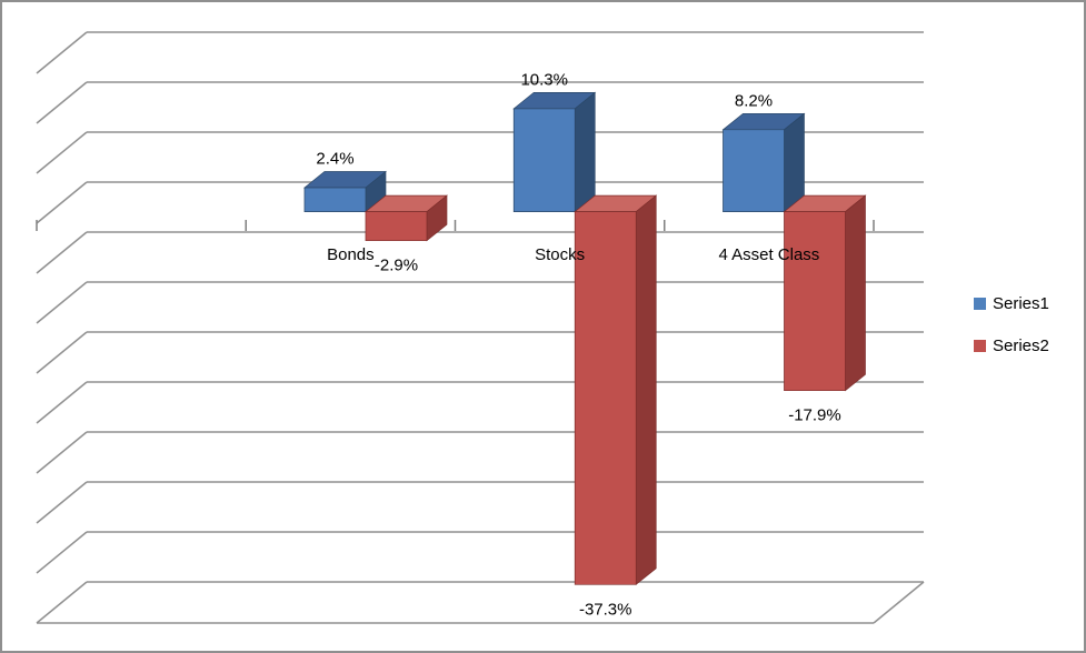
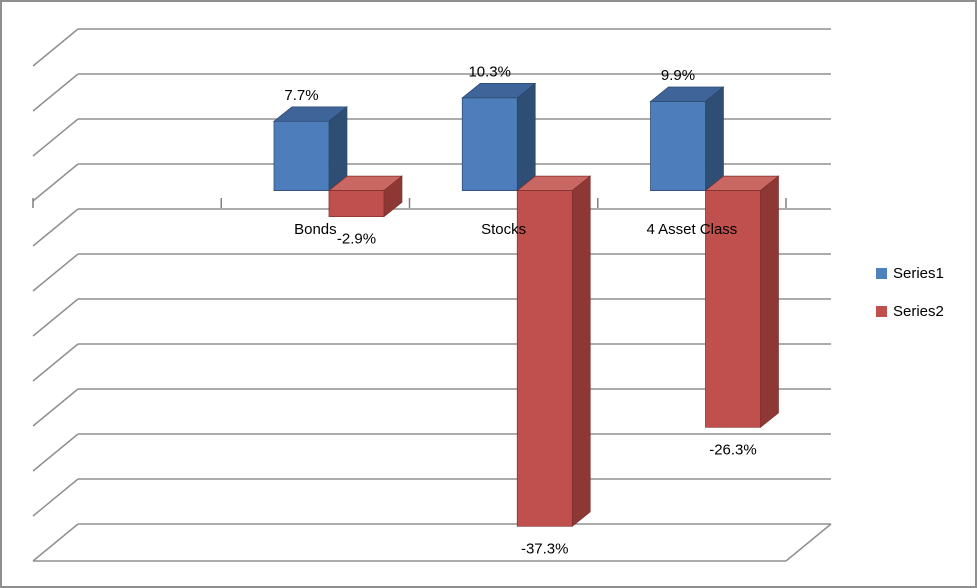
Series1/Bonds: 2.4% -> 7.7%
Series1/4 Asset Class: 8.2% -> 9.9%
Series2/4 Asset Class: -17.9% -> -26.3%
